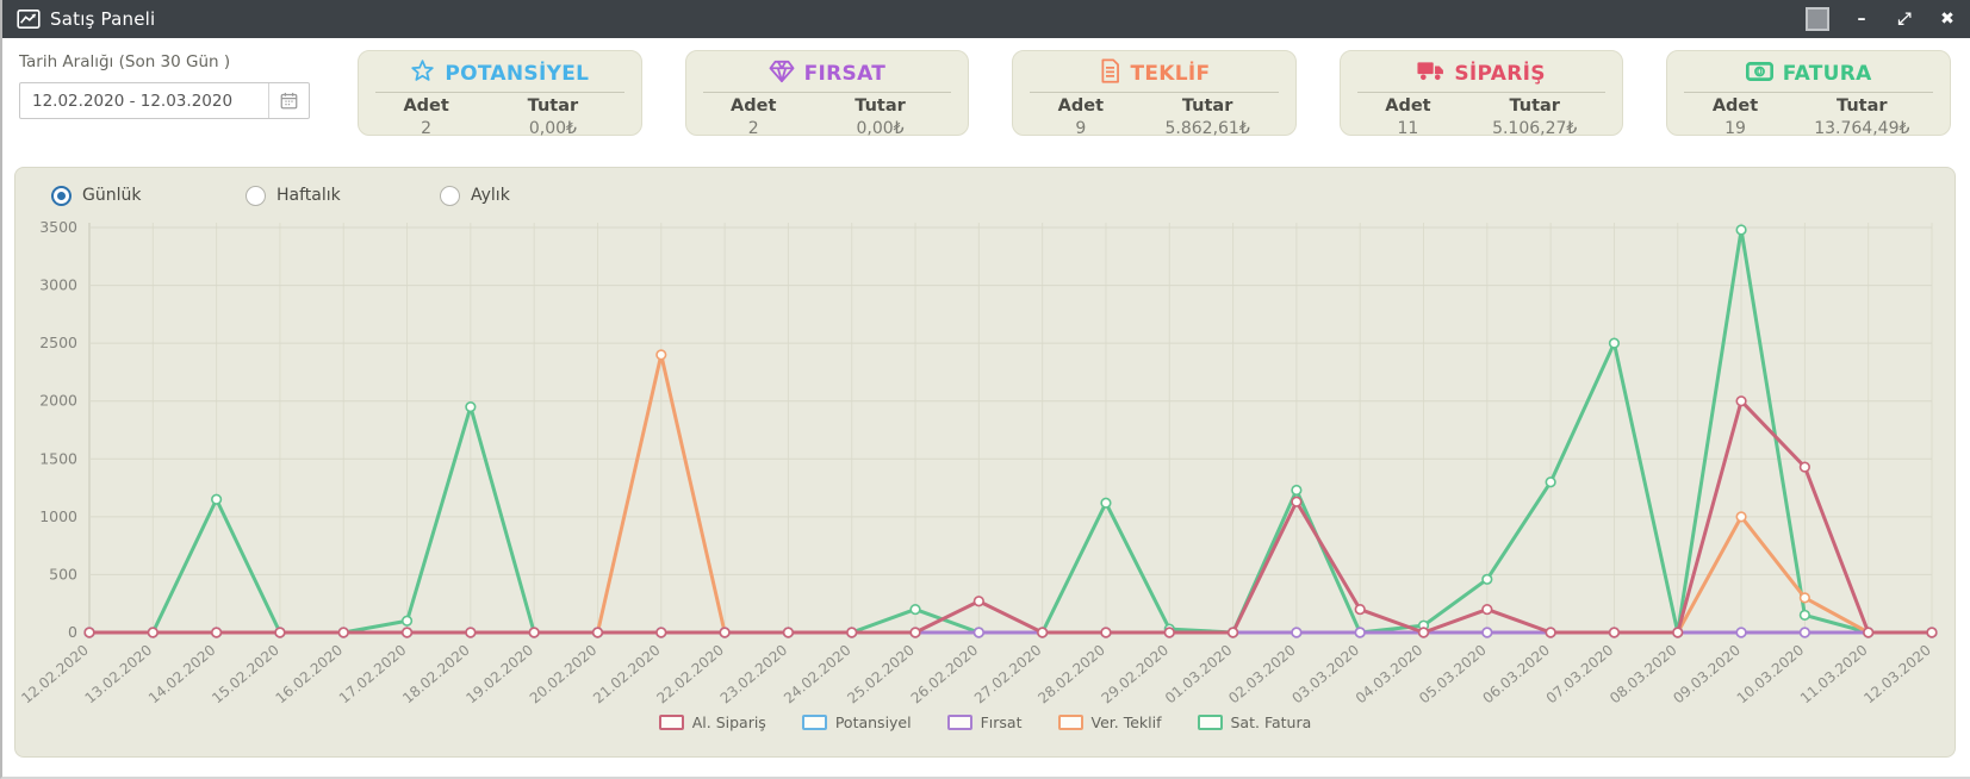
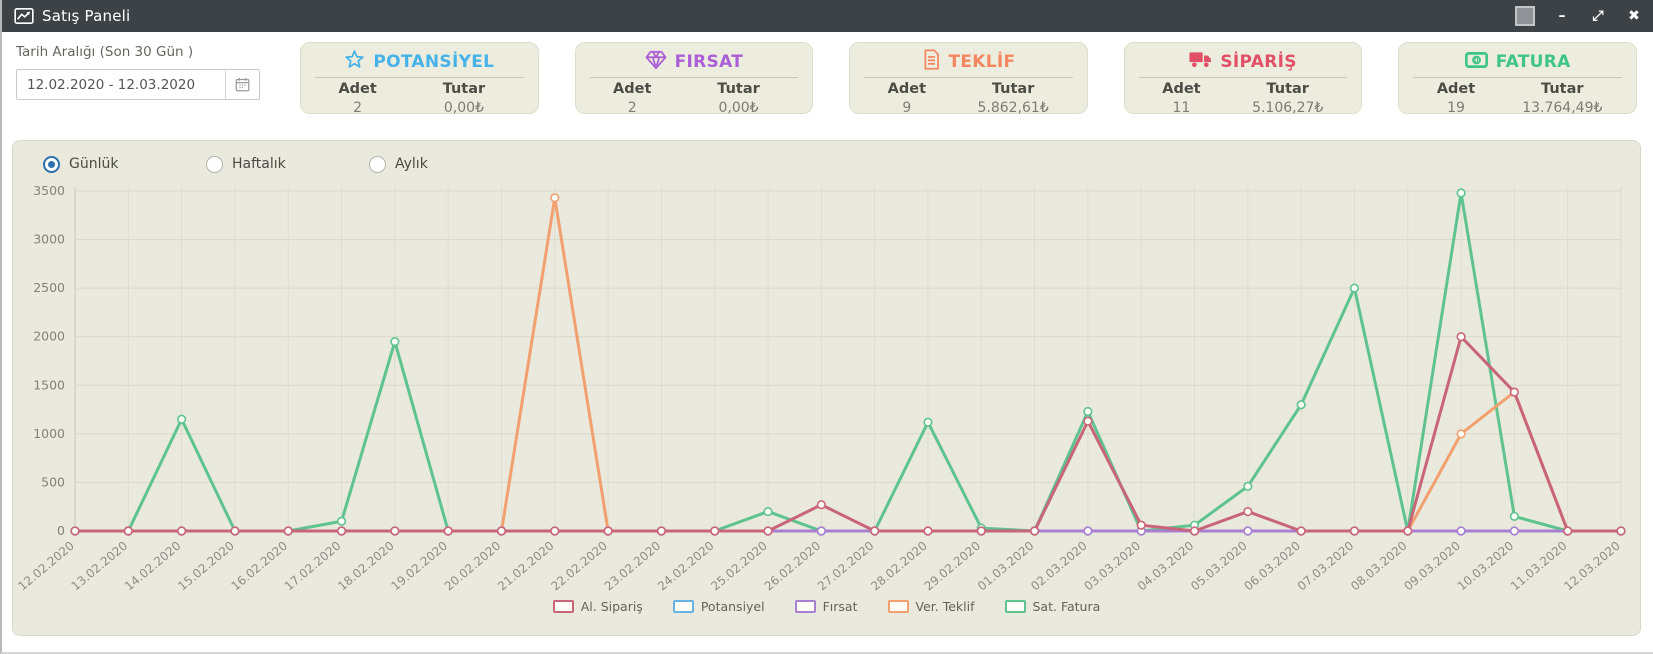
Ver. Teklif/21.02.2020: 2400 -> 3400
Al. Sipariş/03.03.2020: 200 -> 100
Ver. Teklif/10.03.2020: 300 -> 1400
